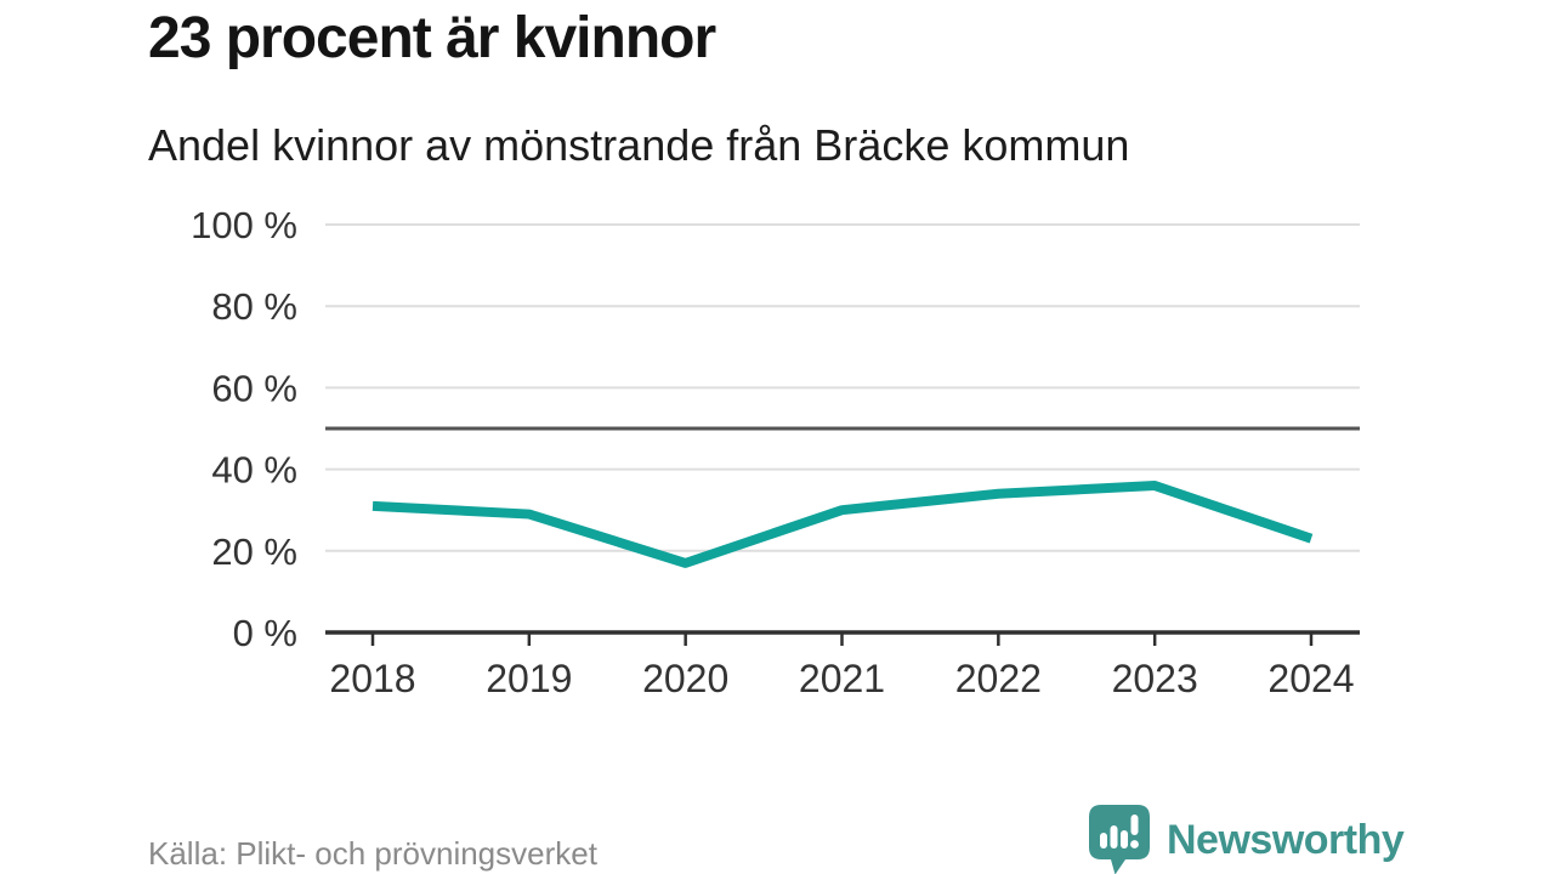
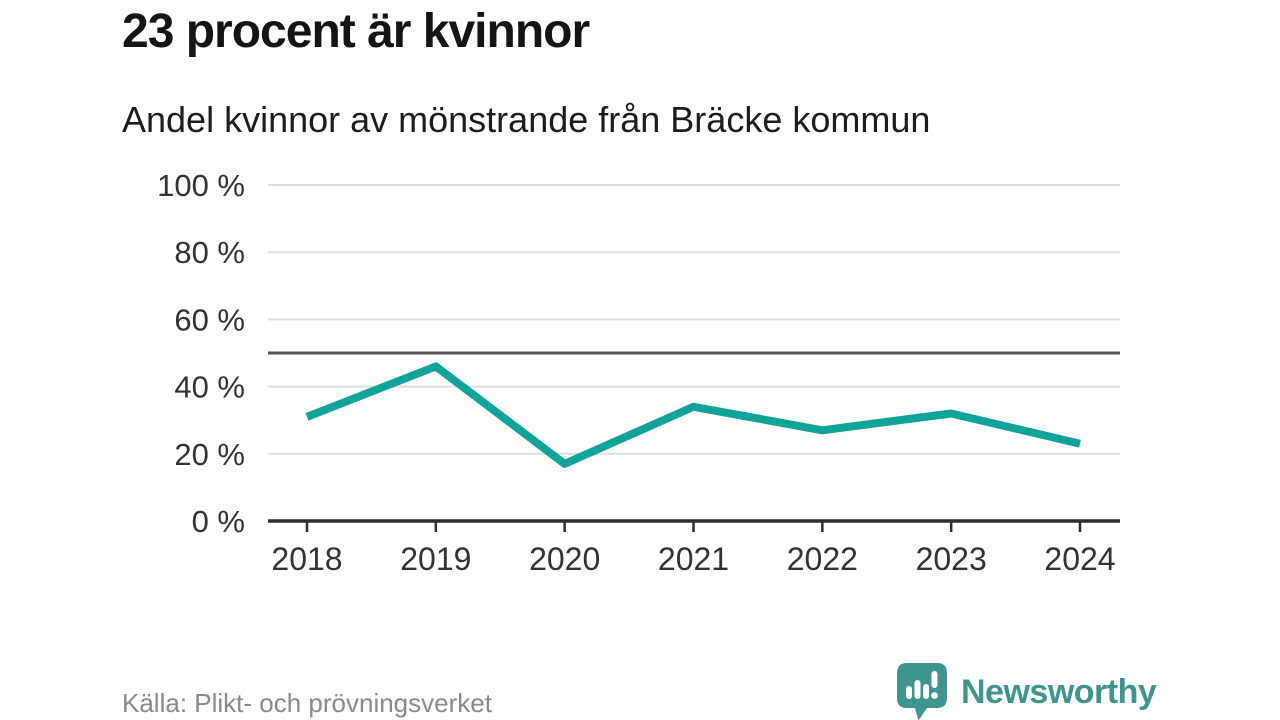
2019: 29% -> 46%
2021: 30% -> 34%
2022: 34% -> 27%
2023: 36% -> 32%
